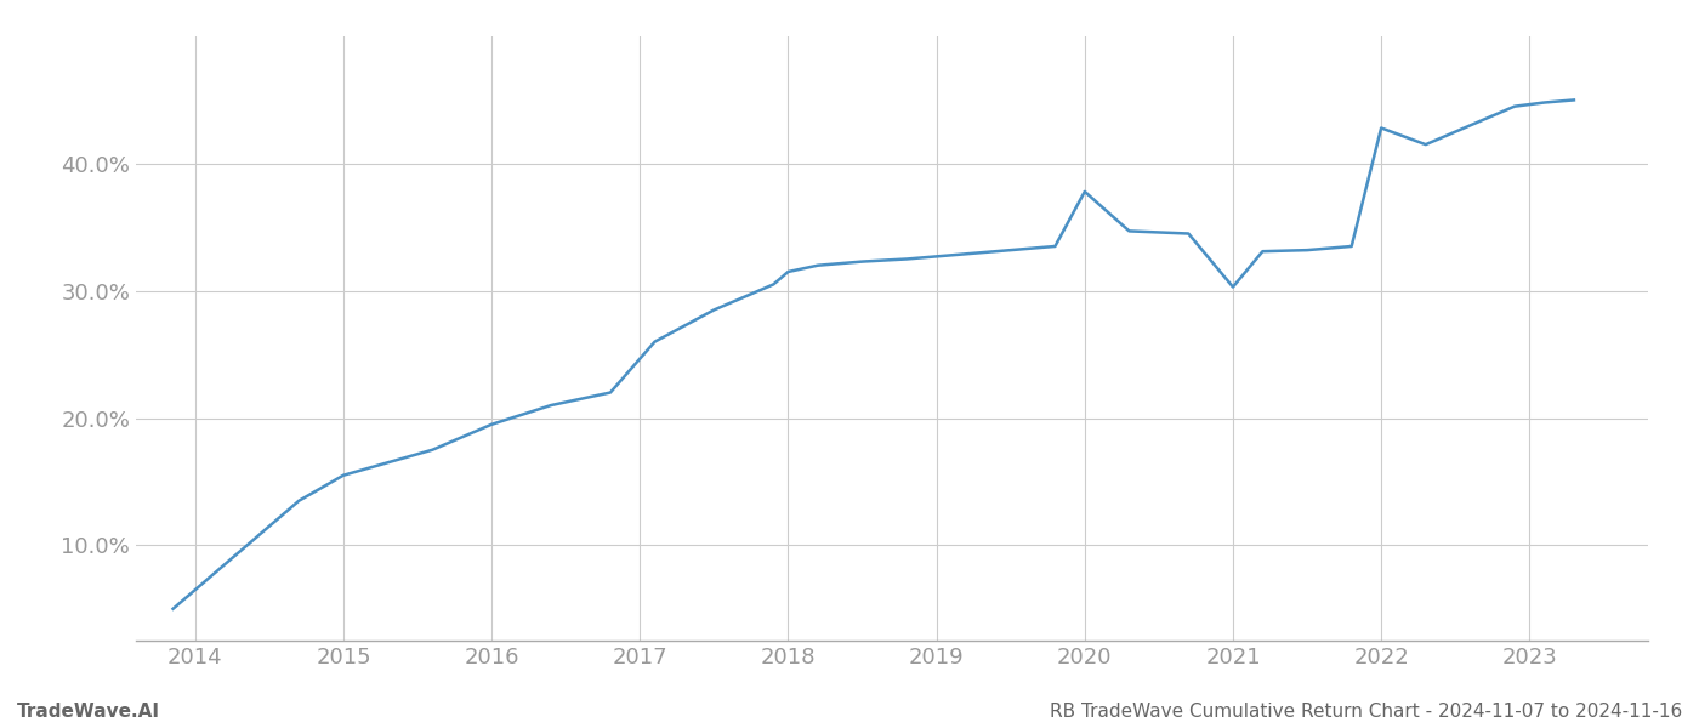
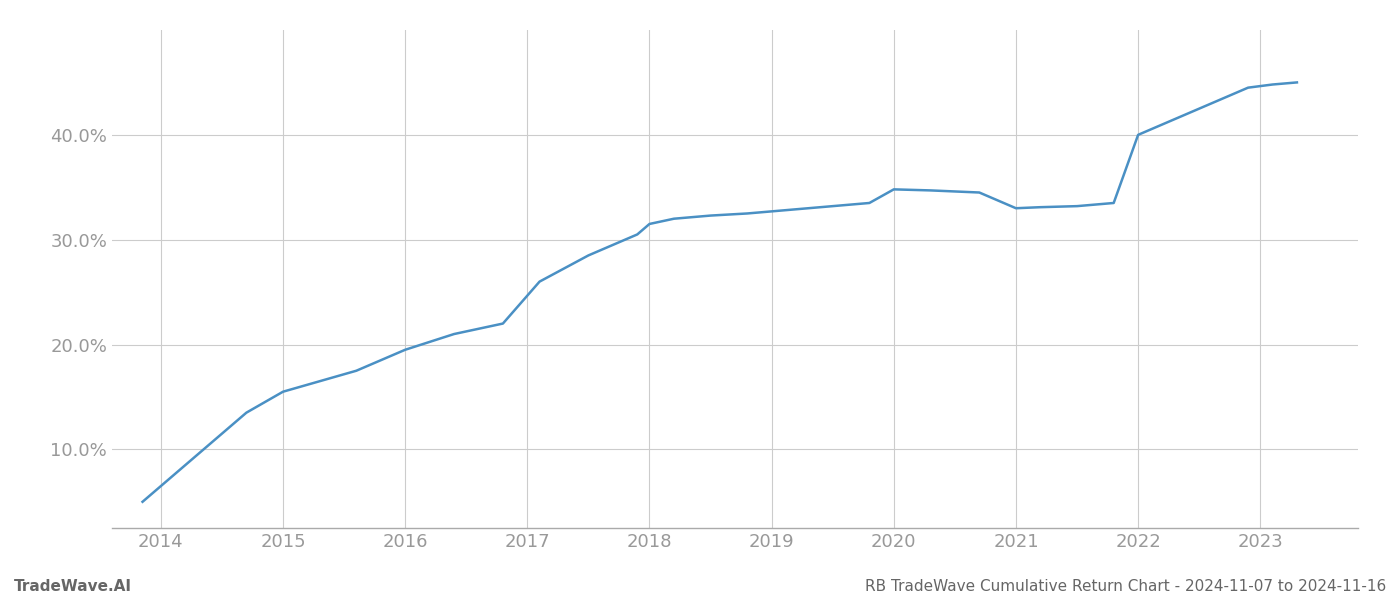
2020: 37.8% -> 34.8%
2021: 30.3% -> 33.0%
2022: 42.8% -> 40.0%
